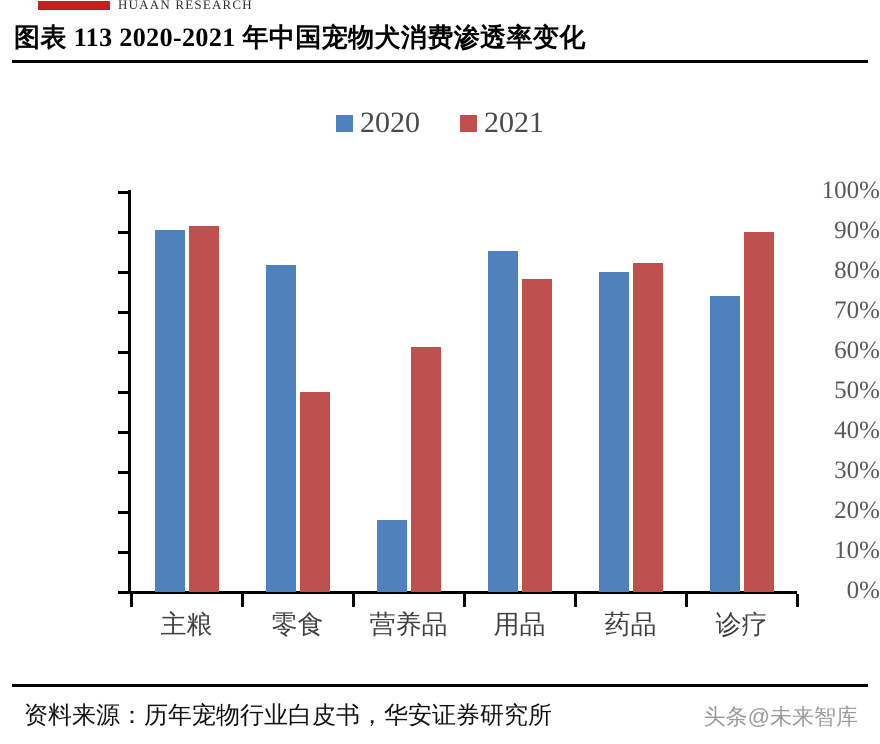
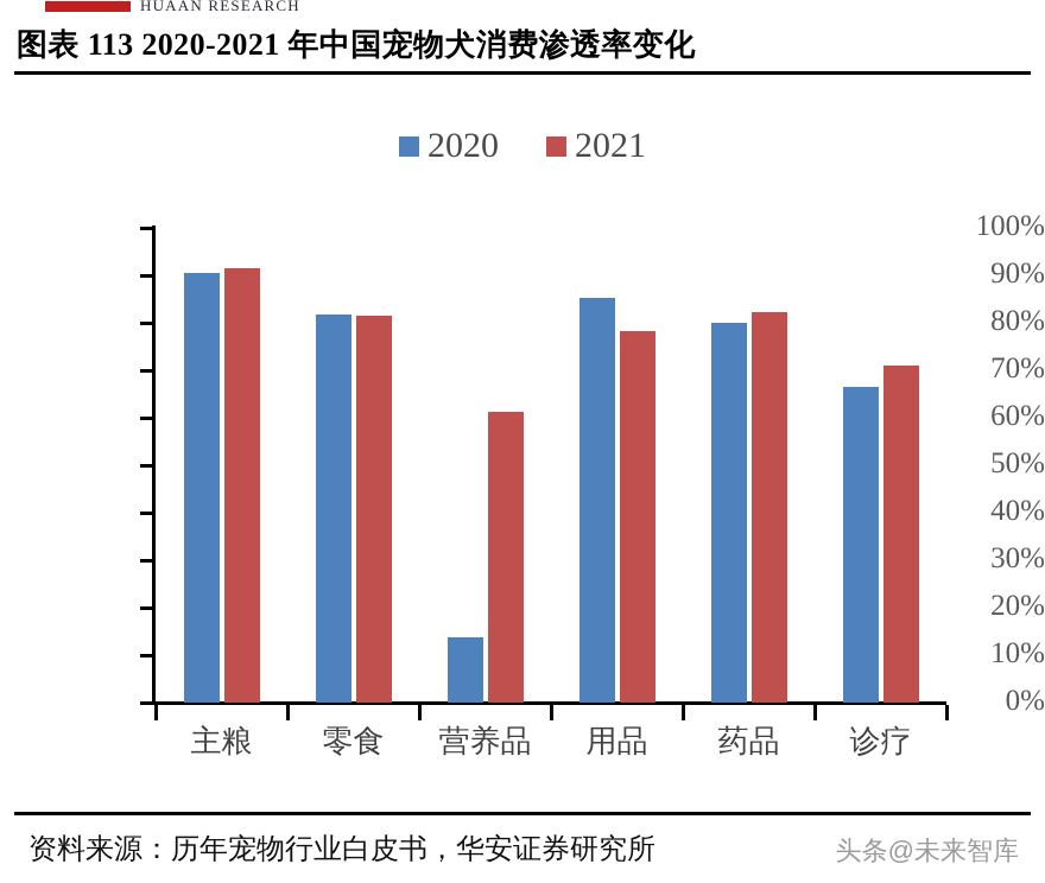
2021/零食: 50% -> 82%
2020/营养品: 18% -> 14%
2020/诊疗: 74% -> 66%
2021/诊疗: 90% -> 71%
